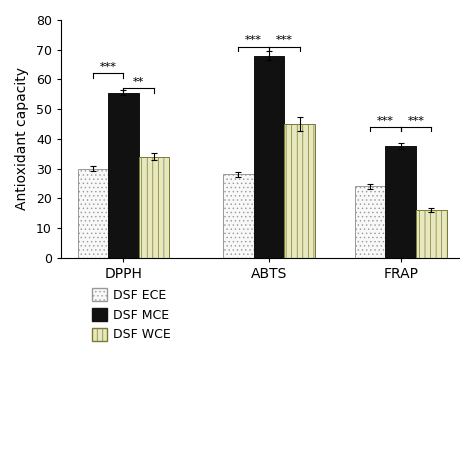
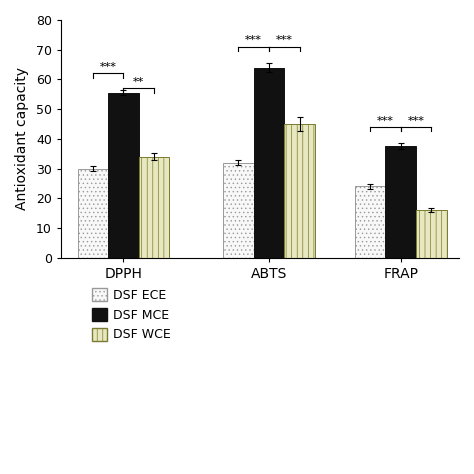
DSF ECE/ABTS: 28 -> 32
DSF MCE/ABTS: 68.0 -> 64.0
